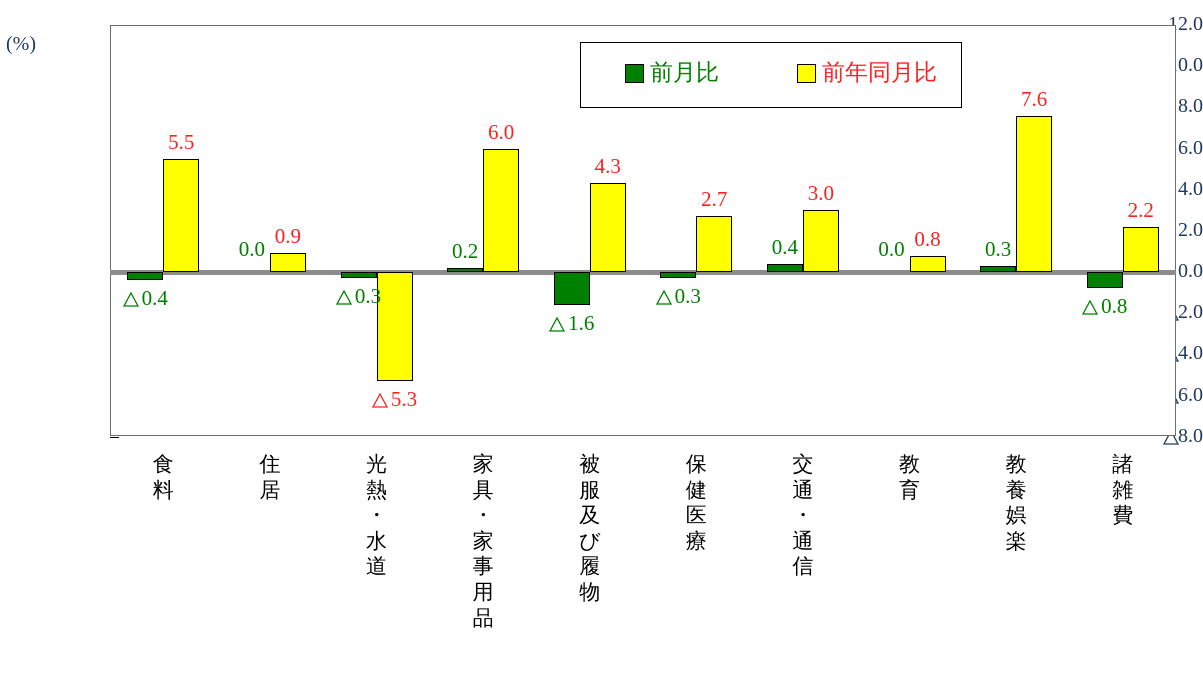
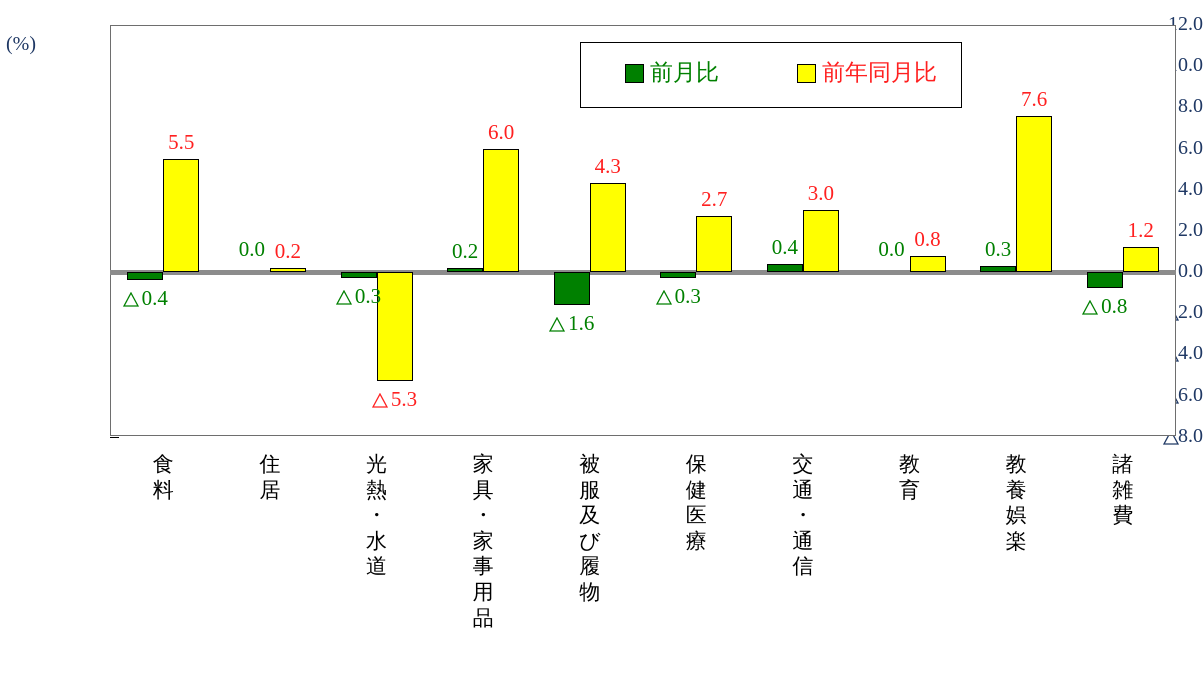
前年同月比/住居: 0.9 -> 0.2
前年同月比/諸雑費: 2.2 -> 1.2
